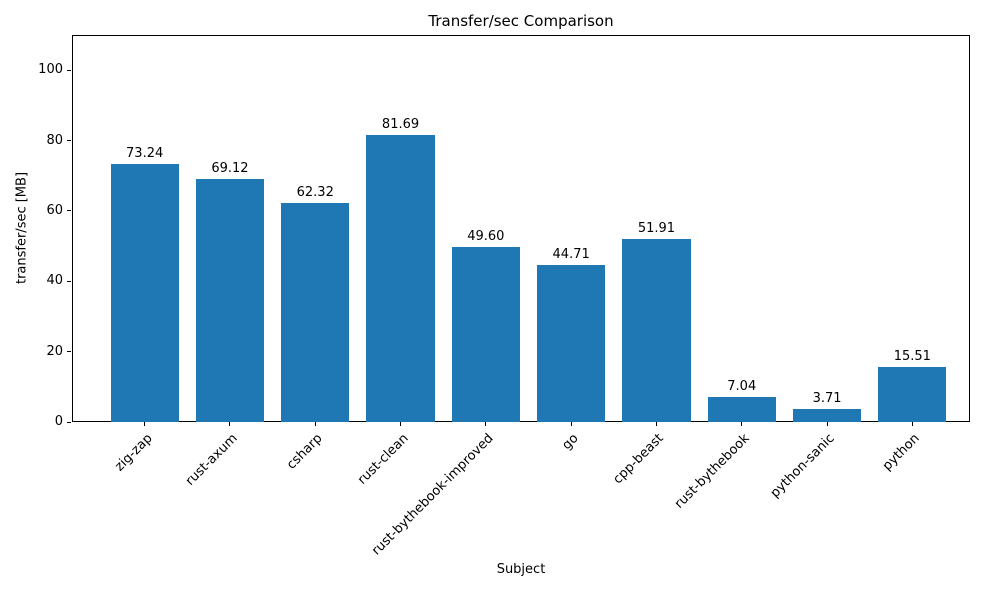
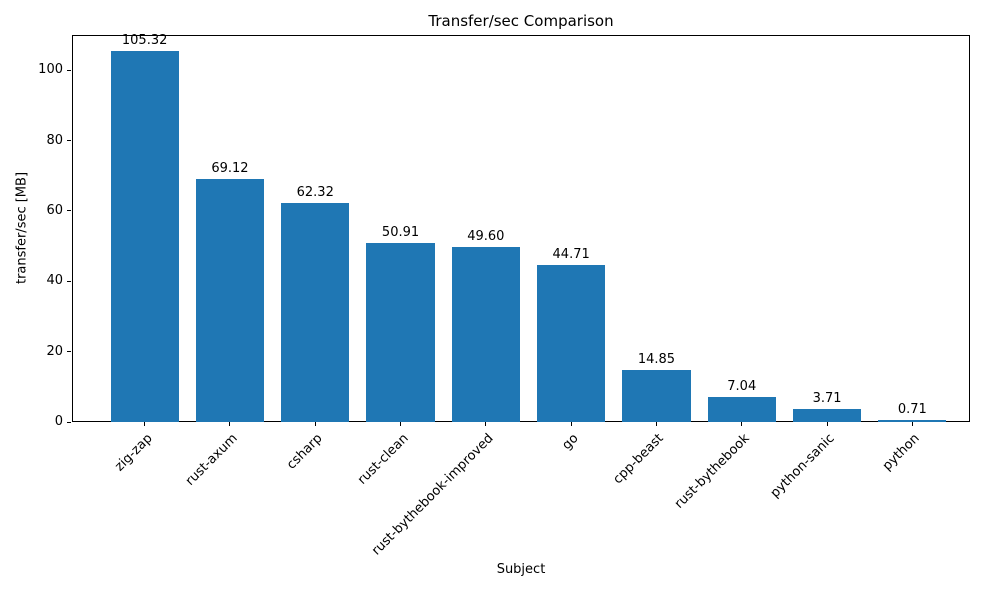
zig-zap: 73.24 -> 105.32
rust-clean: 81.69 -> 50.91
cpp-beast: 51.91 -> 14.85
python: 15.51 -> 0.71
